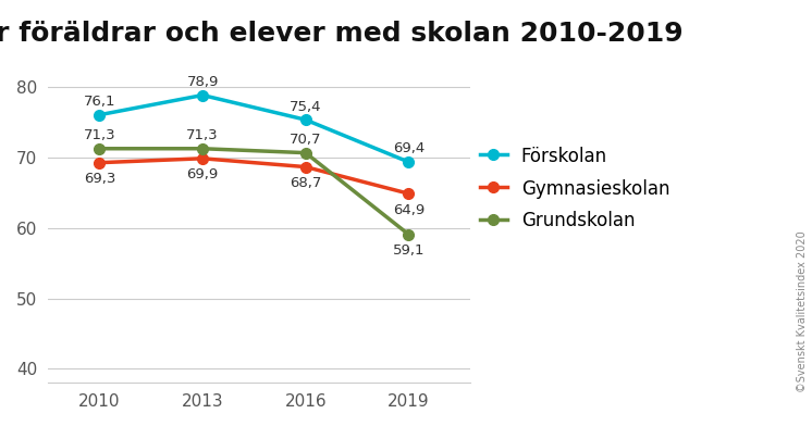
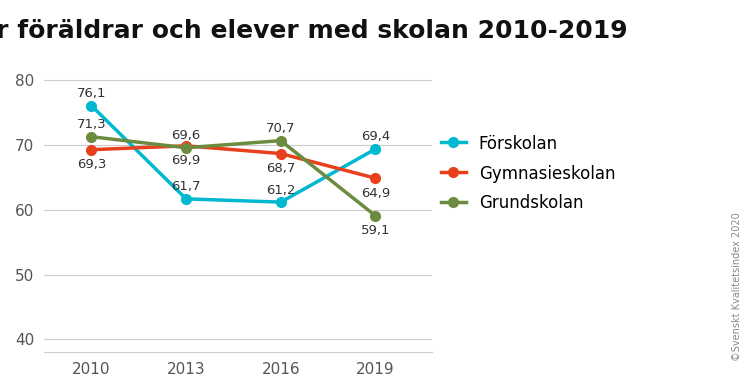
Förskolan/2013: 78,9 -> 61,7
Grundskolan/2013: 71,3 -> 69,6
Förskolan/2016: 75,4 -> 61,2
